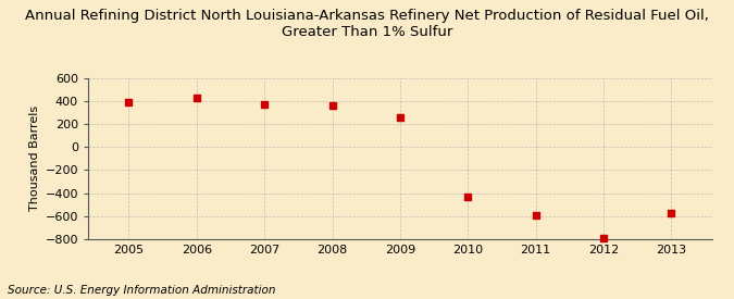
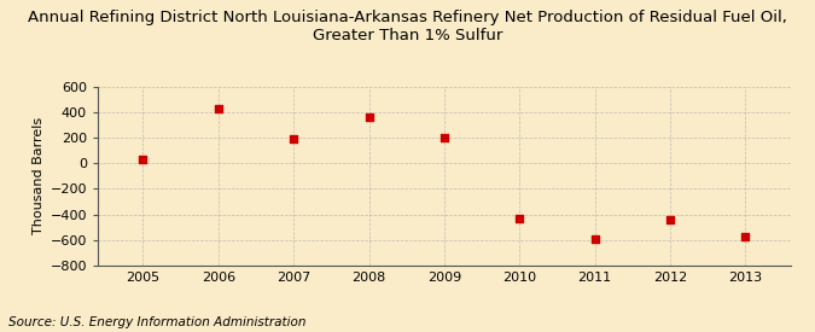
2005: 390 -> 30
2007: 370 -> 190
2009: 260 -> 200
2012: -790 -> -440
